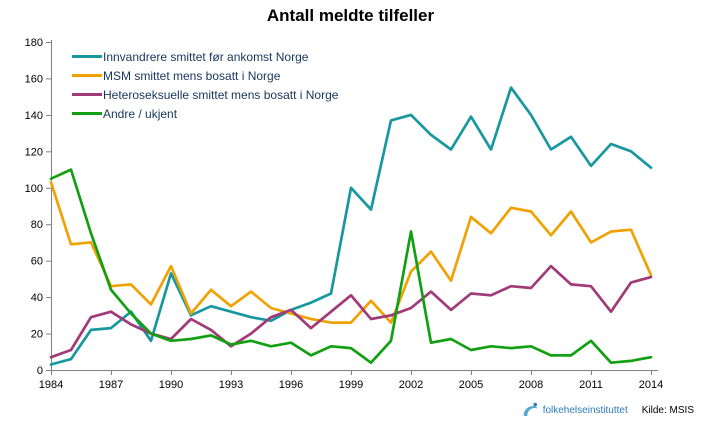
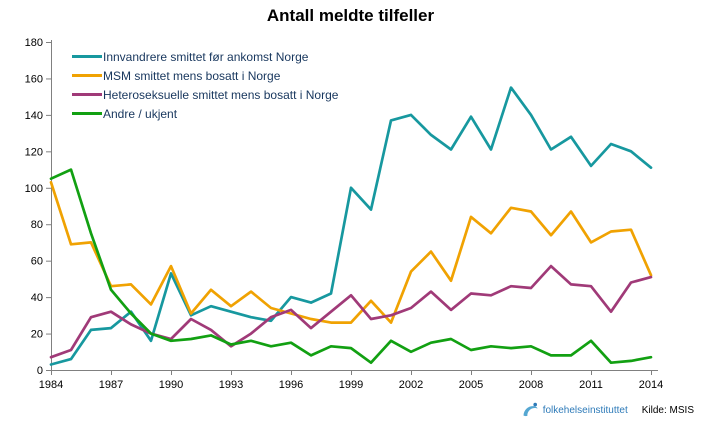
Innvandrere smittet før ankomst Norge/1996: 33 -> 40
Andre / ukjent/2002: 76 -> 10
